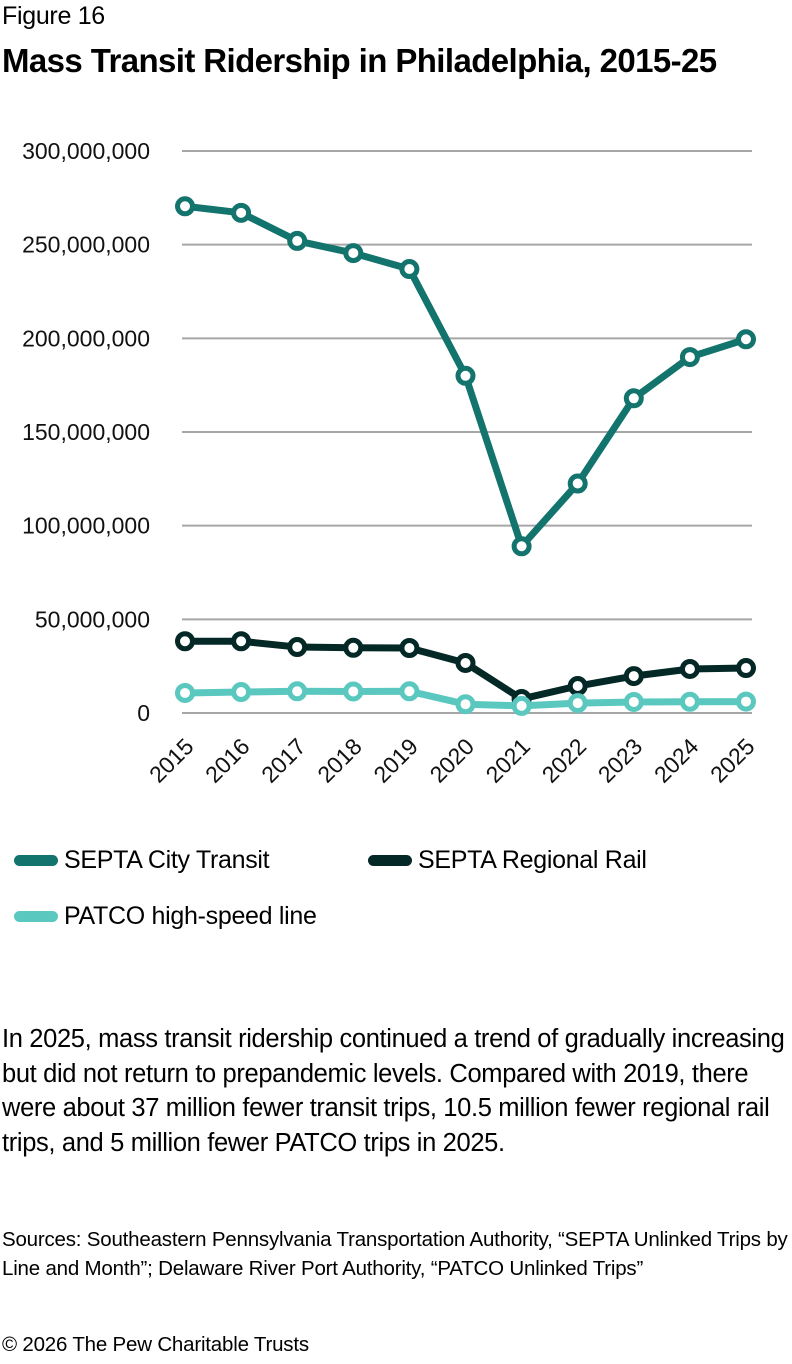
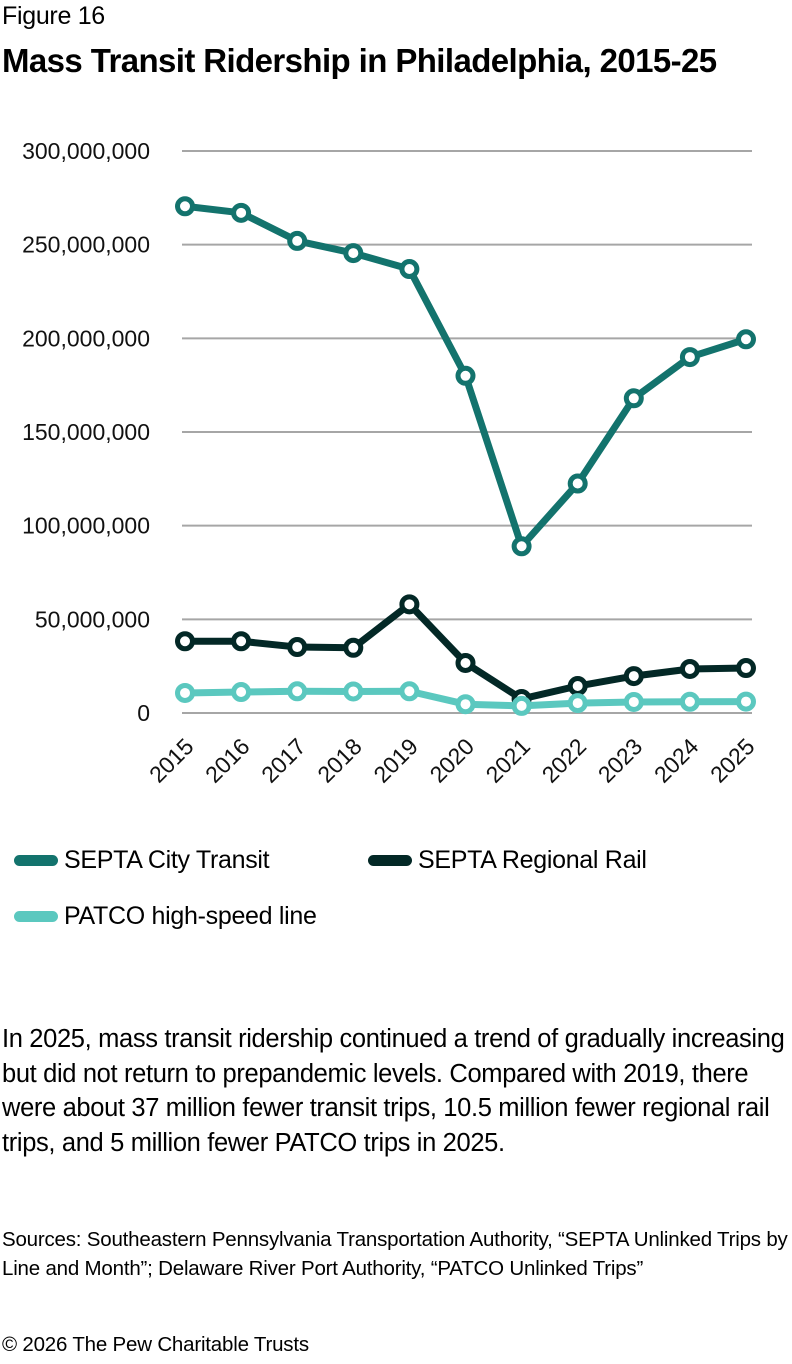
SEPTA Regional Rail/2019: 35000000 -> 58000000
